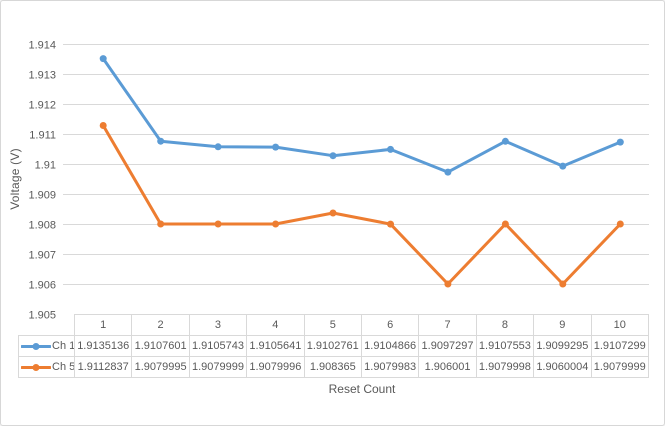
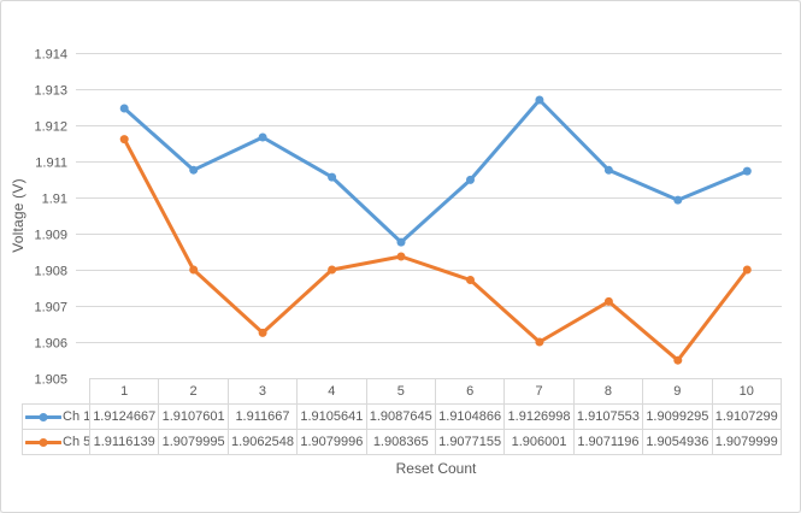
Ch 1/1: 1.9135136 -> 1.9124667
Ch 5/1: 1.9112837 -> 1.9116139
Ch 1/3: 1.9105743 -> 1.911667
Ch 5/3: 1.9079999 -> 1.9062548
Ch 1/5: 1.9102761 -> 1.9087645
Ch 5/6: 1.9079983 -> 1.9077155
Ch 1/7: 1.9097297 -> 1.9126998
Ch 5/8: 1.9079998 -> 1.9071196
Ch 5/9: 1.9060004 -> 1.9054936
